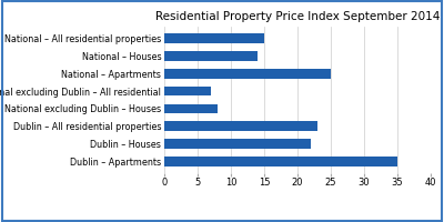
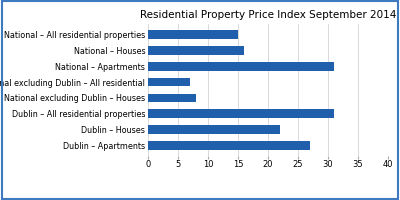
National – Houses: 14 -> 16
National – Apartments: 25 -> 31
Dublin – All residential properties: 23 -> 31
Dublin – Apartments: 35 -> 27
